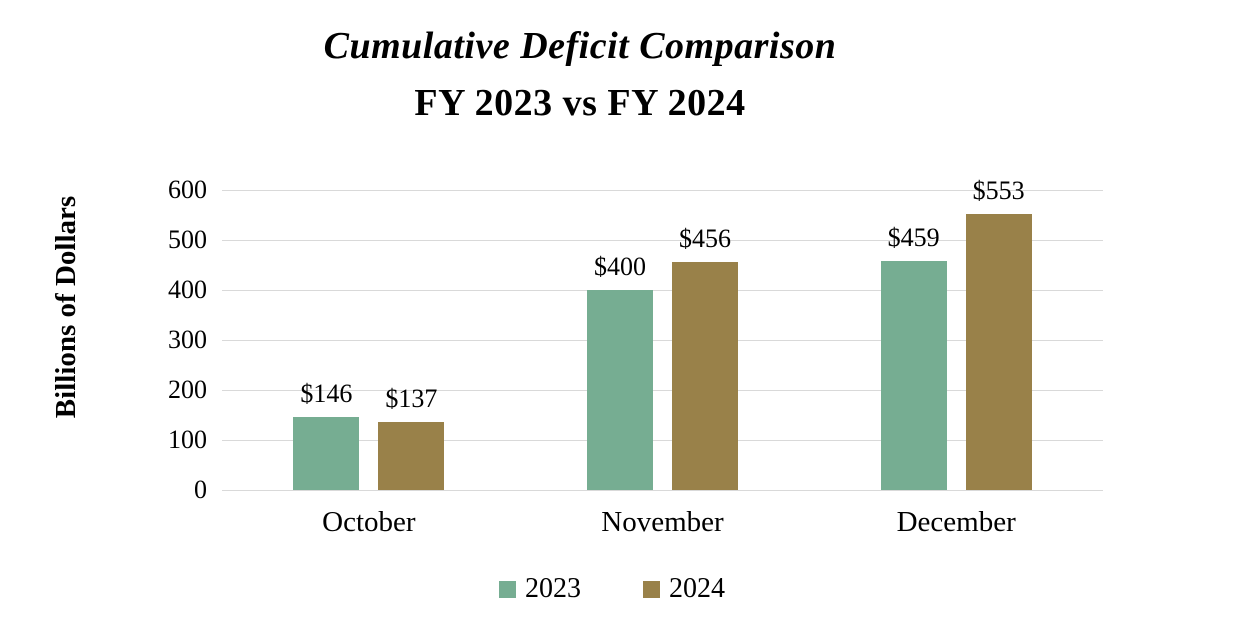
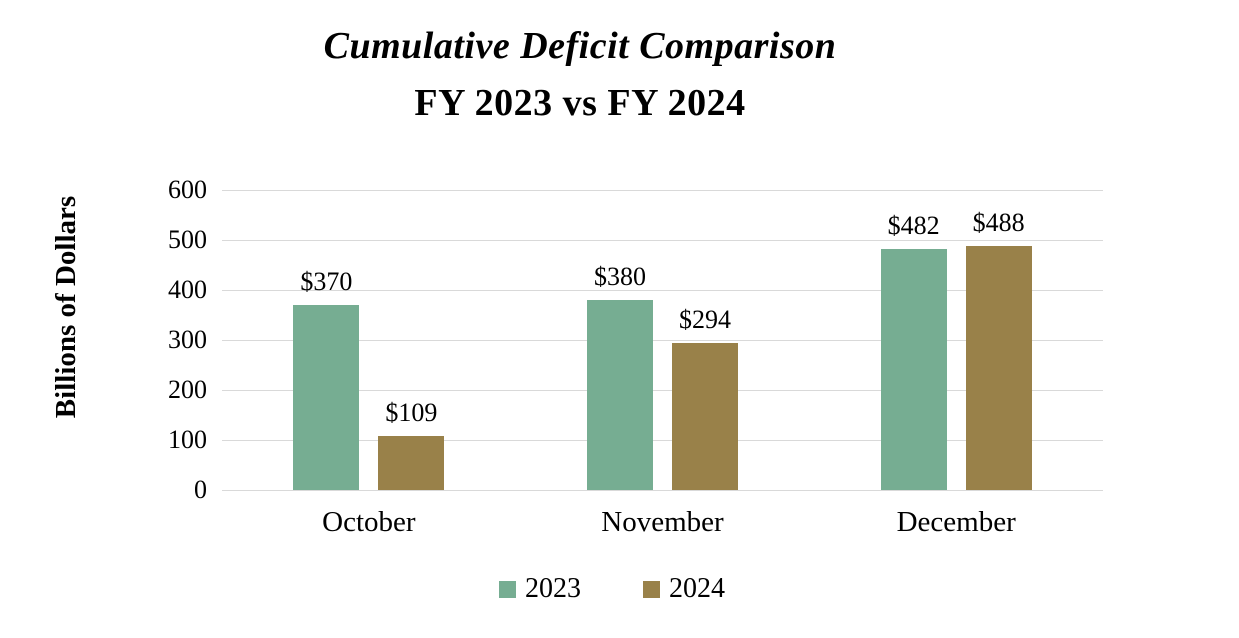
2023/October: $146 -> $370
2024/October: $137 -> $109
2023/November: $400 -> $380
2024/November: $456 -> $294
2023/December: $459 -> $482
2024/December: $553 -> $488
